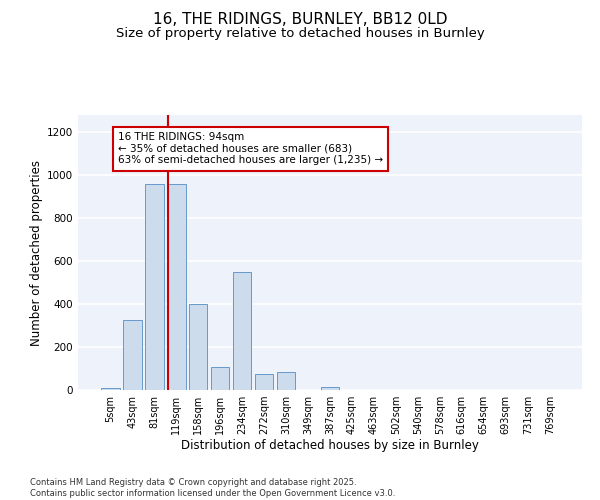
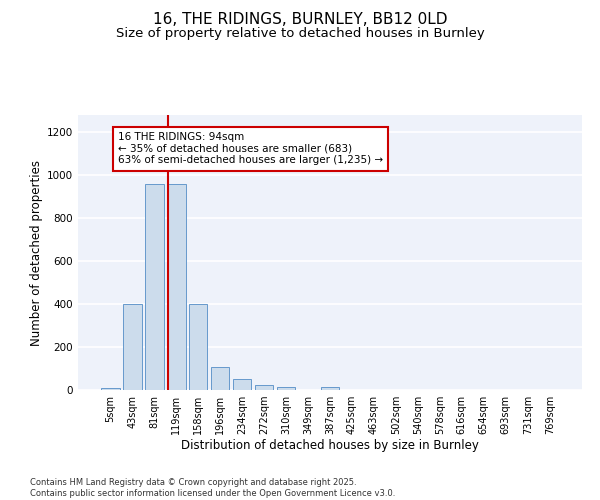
43sqm: 325 -> 400
234sqm: 550 -> 50
272sqm: 75 -> 22
310sqm: 85 -> 12
